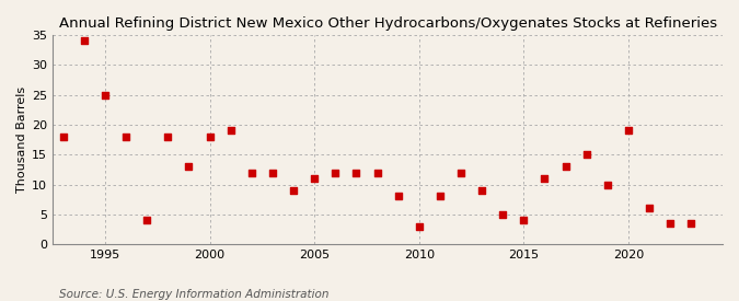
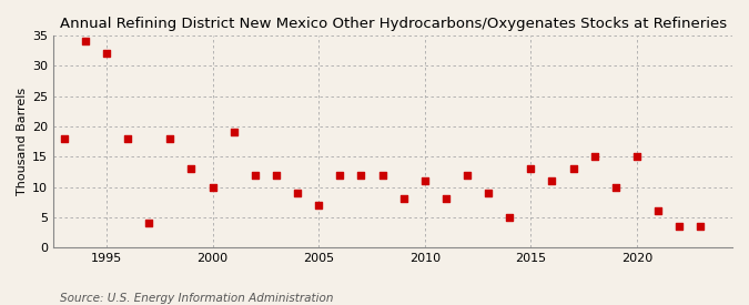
1995: 25.0 -> 32.0
2000: 18.0 -> 10.0
2005: 11.0 -> 7.0
2010: 3.0 -> 11.0
2015: 4.0 -> 13.0
2020: 19.0 -> 15.0
